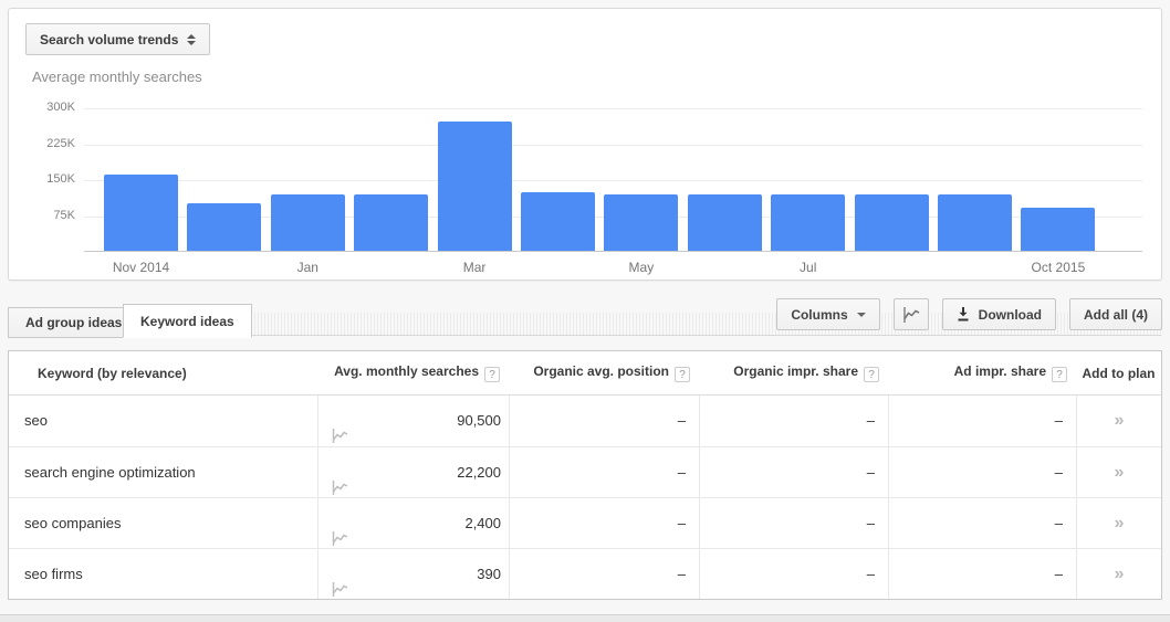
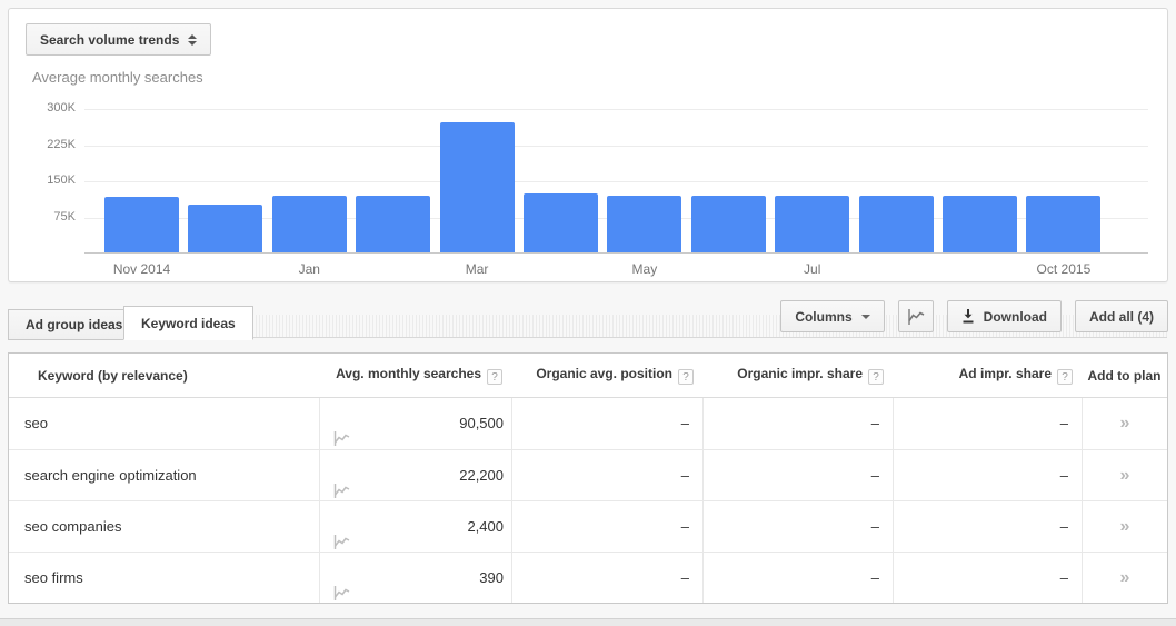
Nov 2014: 160K -> 120K
Oct 2015: 90K -> 120K
